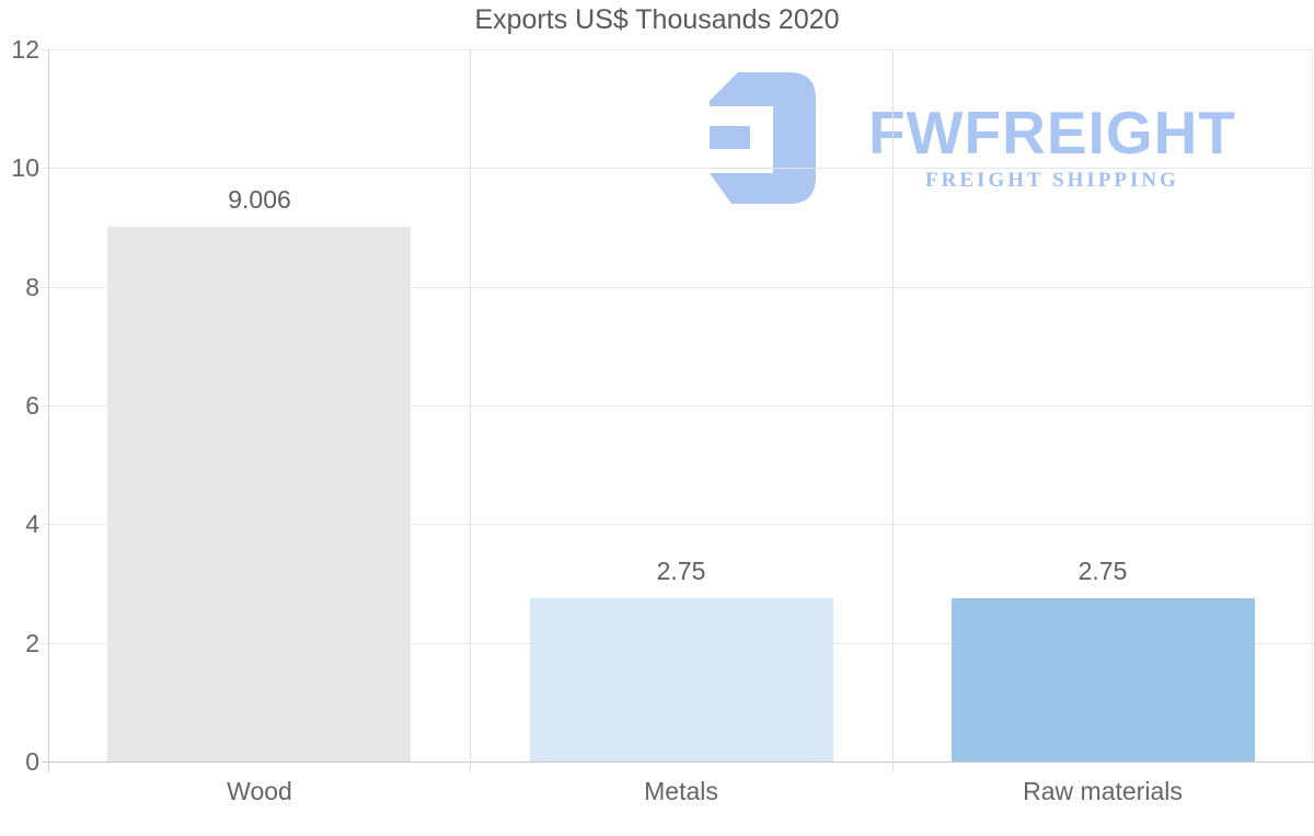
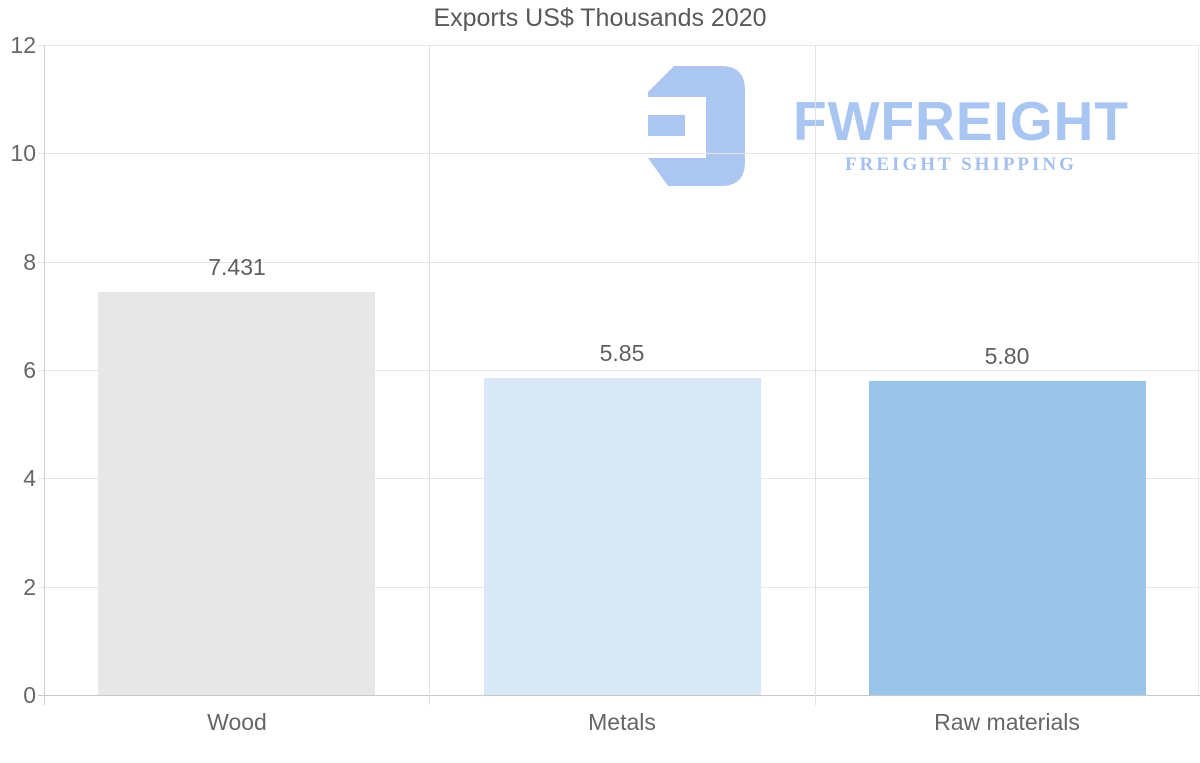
Wood: 9.006 -> 7.431
Metals: 2.75 -> 5.85
Raw materials: 2.75 -> 5.80
